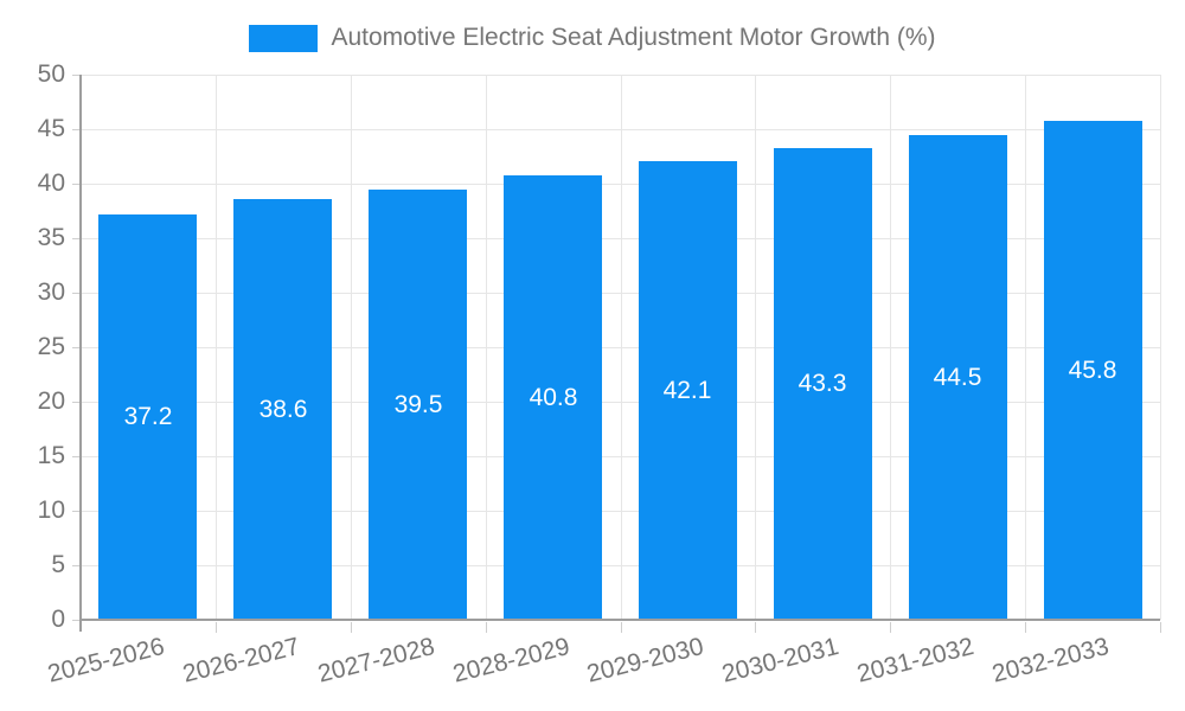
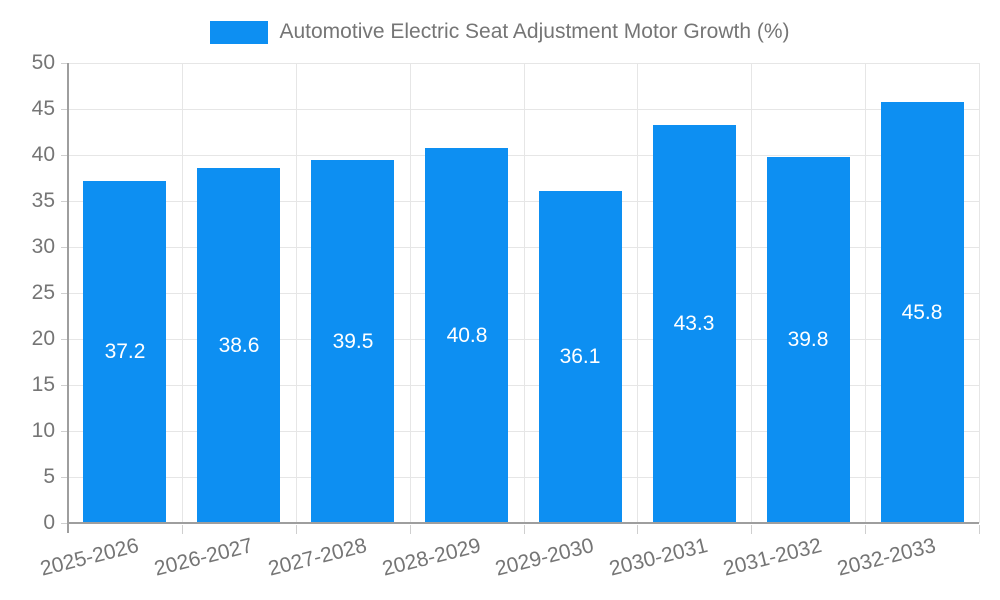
2029-2030: 42.1 -> 36.1
2031-2032: 44.5 -> 39.8
